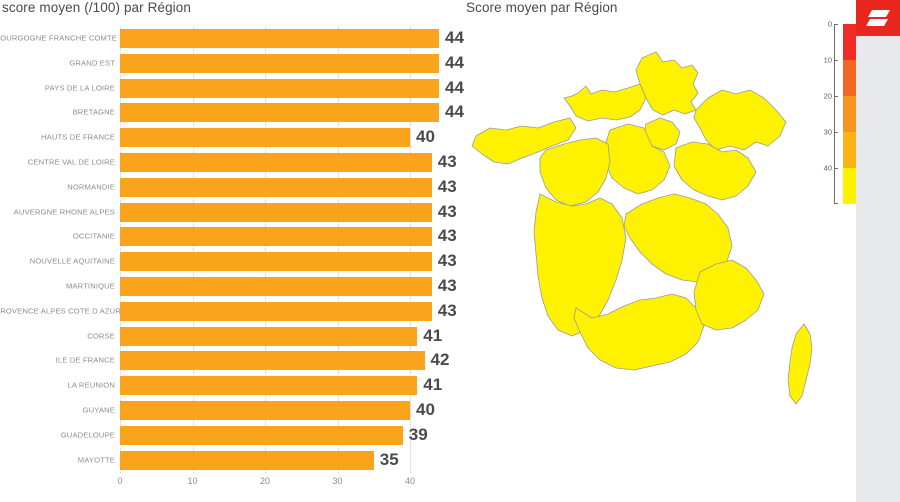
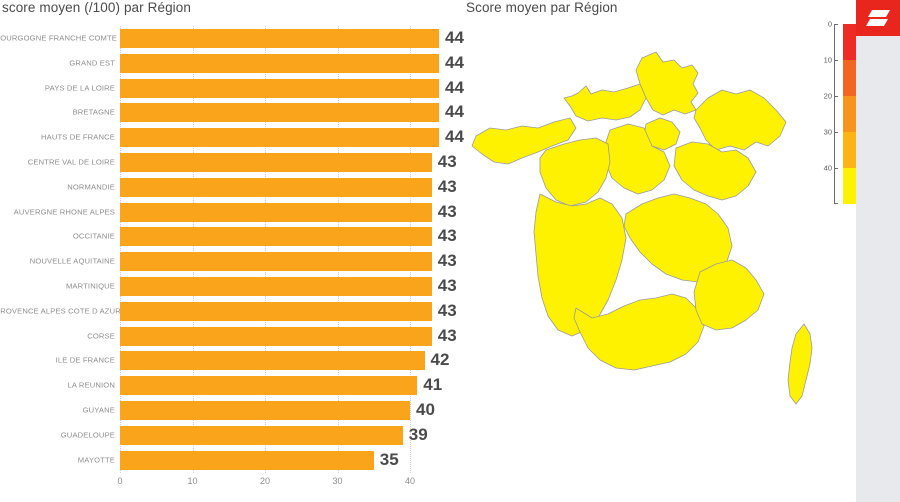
HAUTS DE FRANCE: 40 -> 44
CORSE: 41 -> 43
